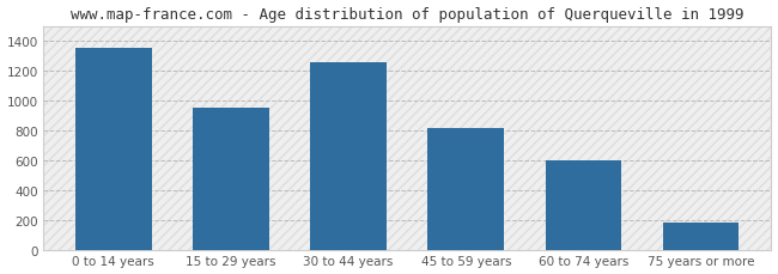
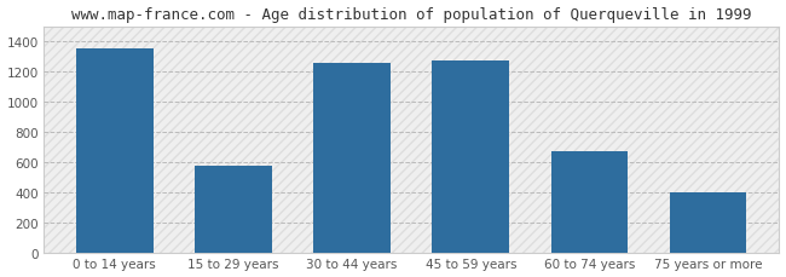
15 to 29 years: 950 -> 580
45 to 59 years: 820 -> 1270
60 to 74 years: 600 -> 670
75 years or more: 180 -> 400
